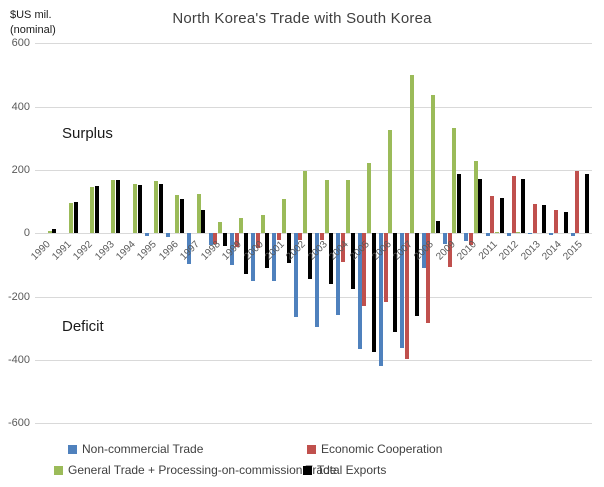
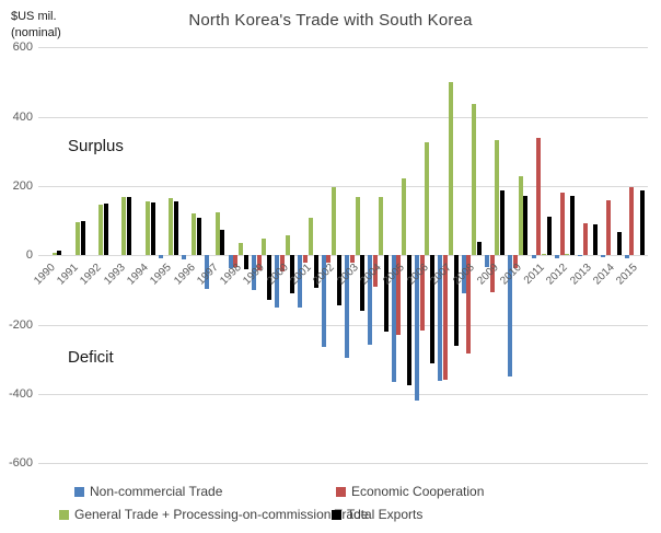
Total Exports/2004: -180 -> -220
Economic Cooperation/2007: -400 -> -360
Non-commercial Trade/2010: -20 -> -350
Economic Cooperation/2011: 120 -> 340
Economic Cooperation/2014: 70 -> 160
